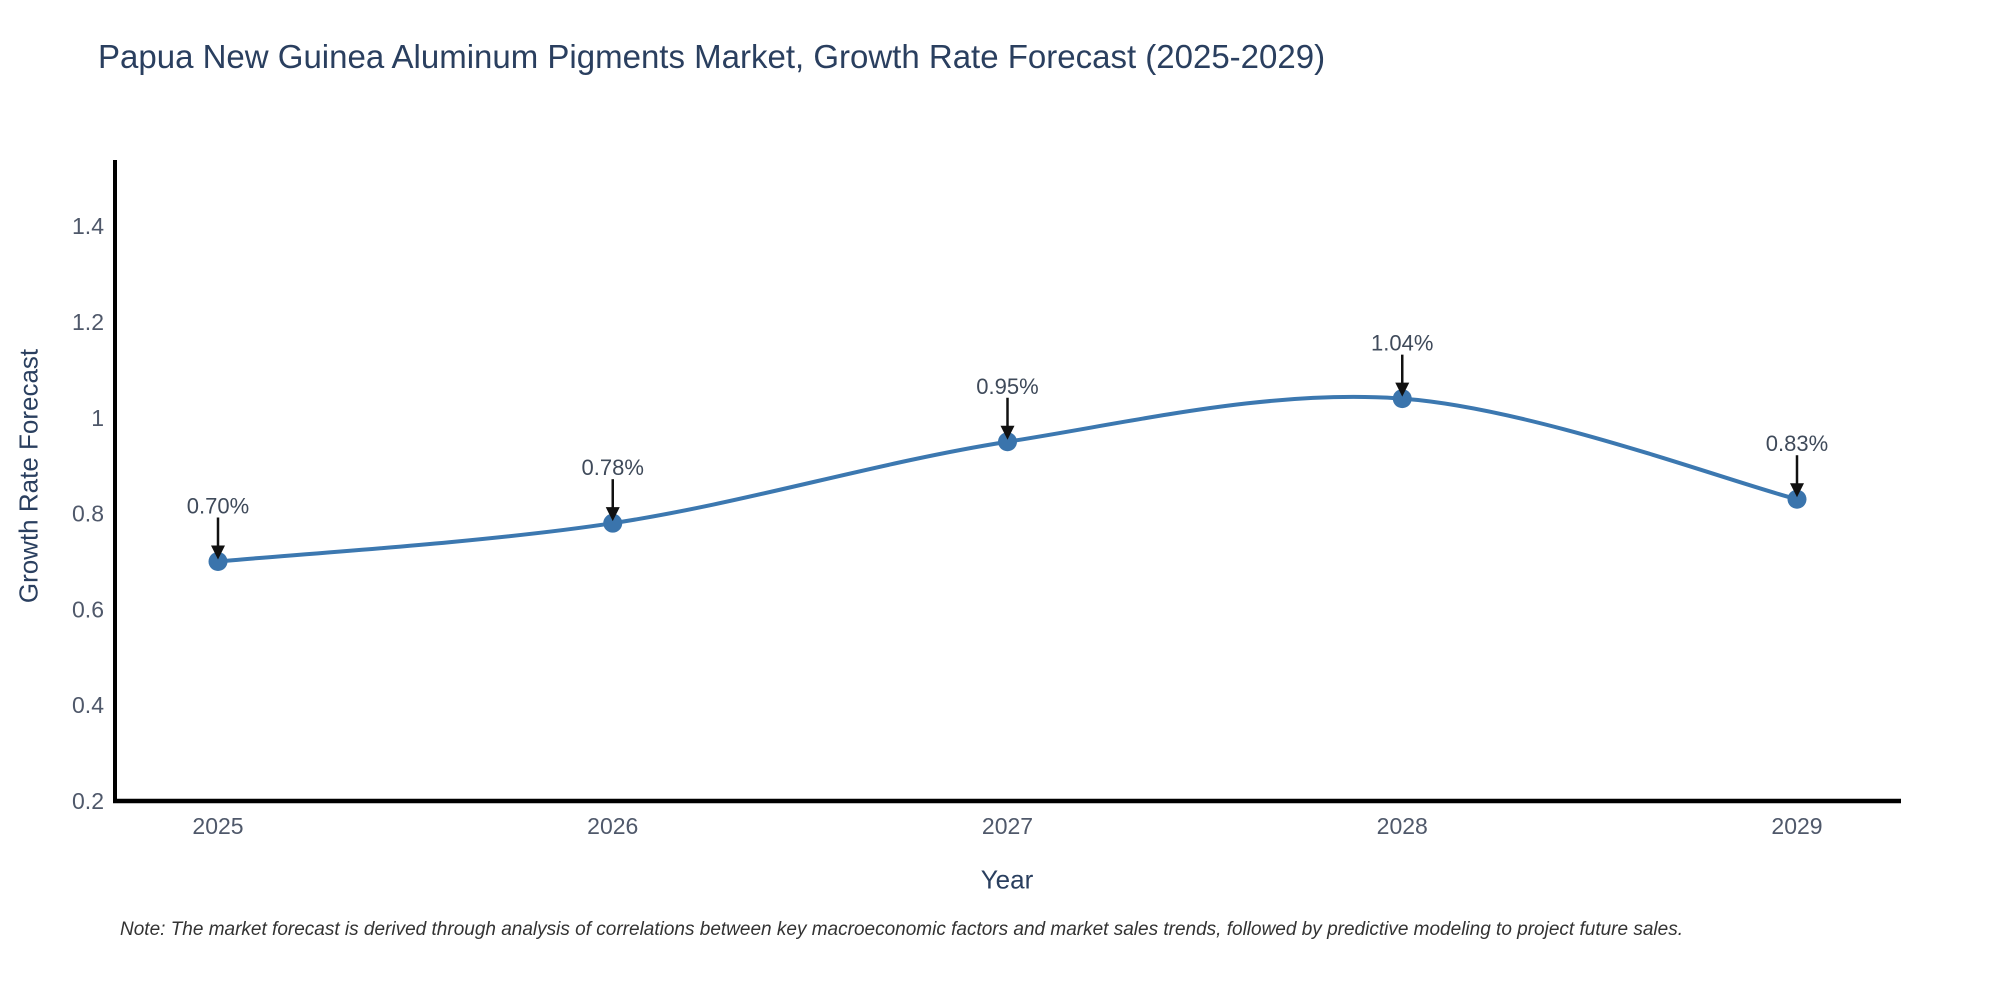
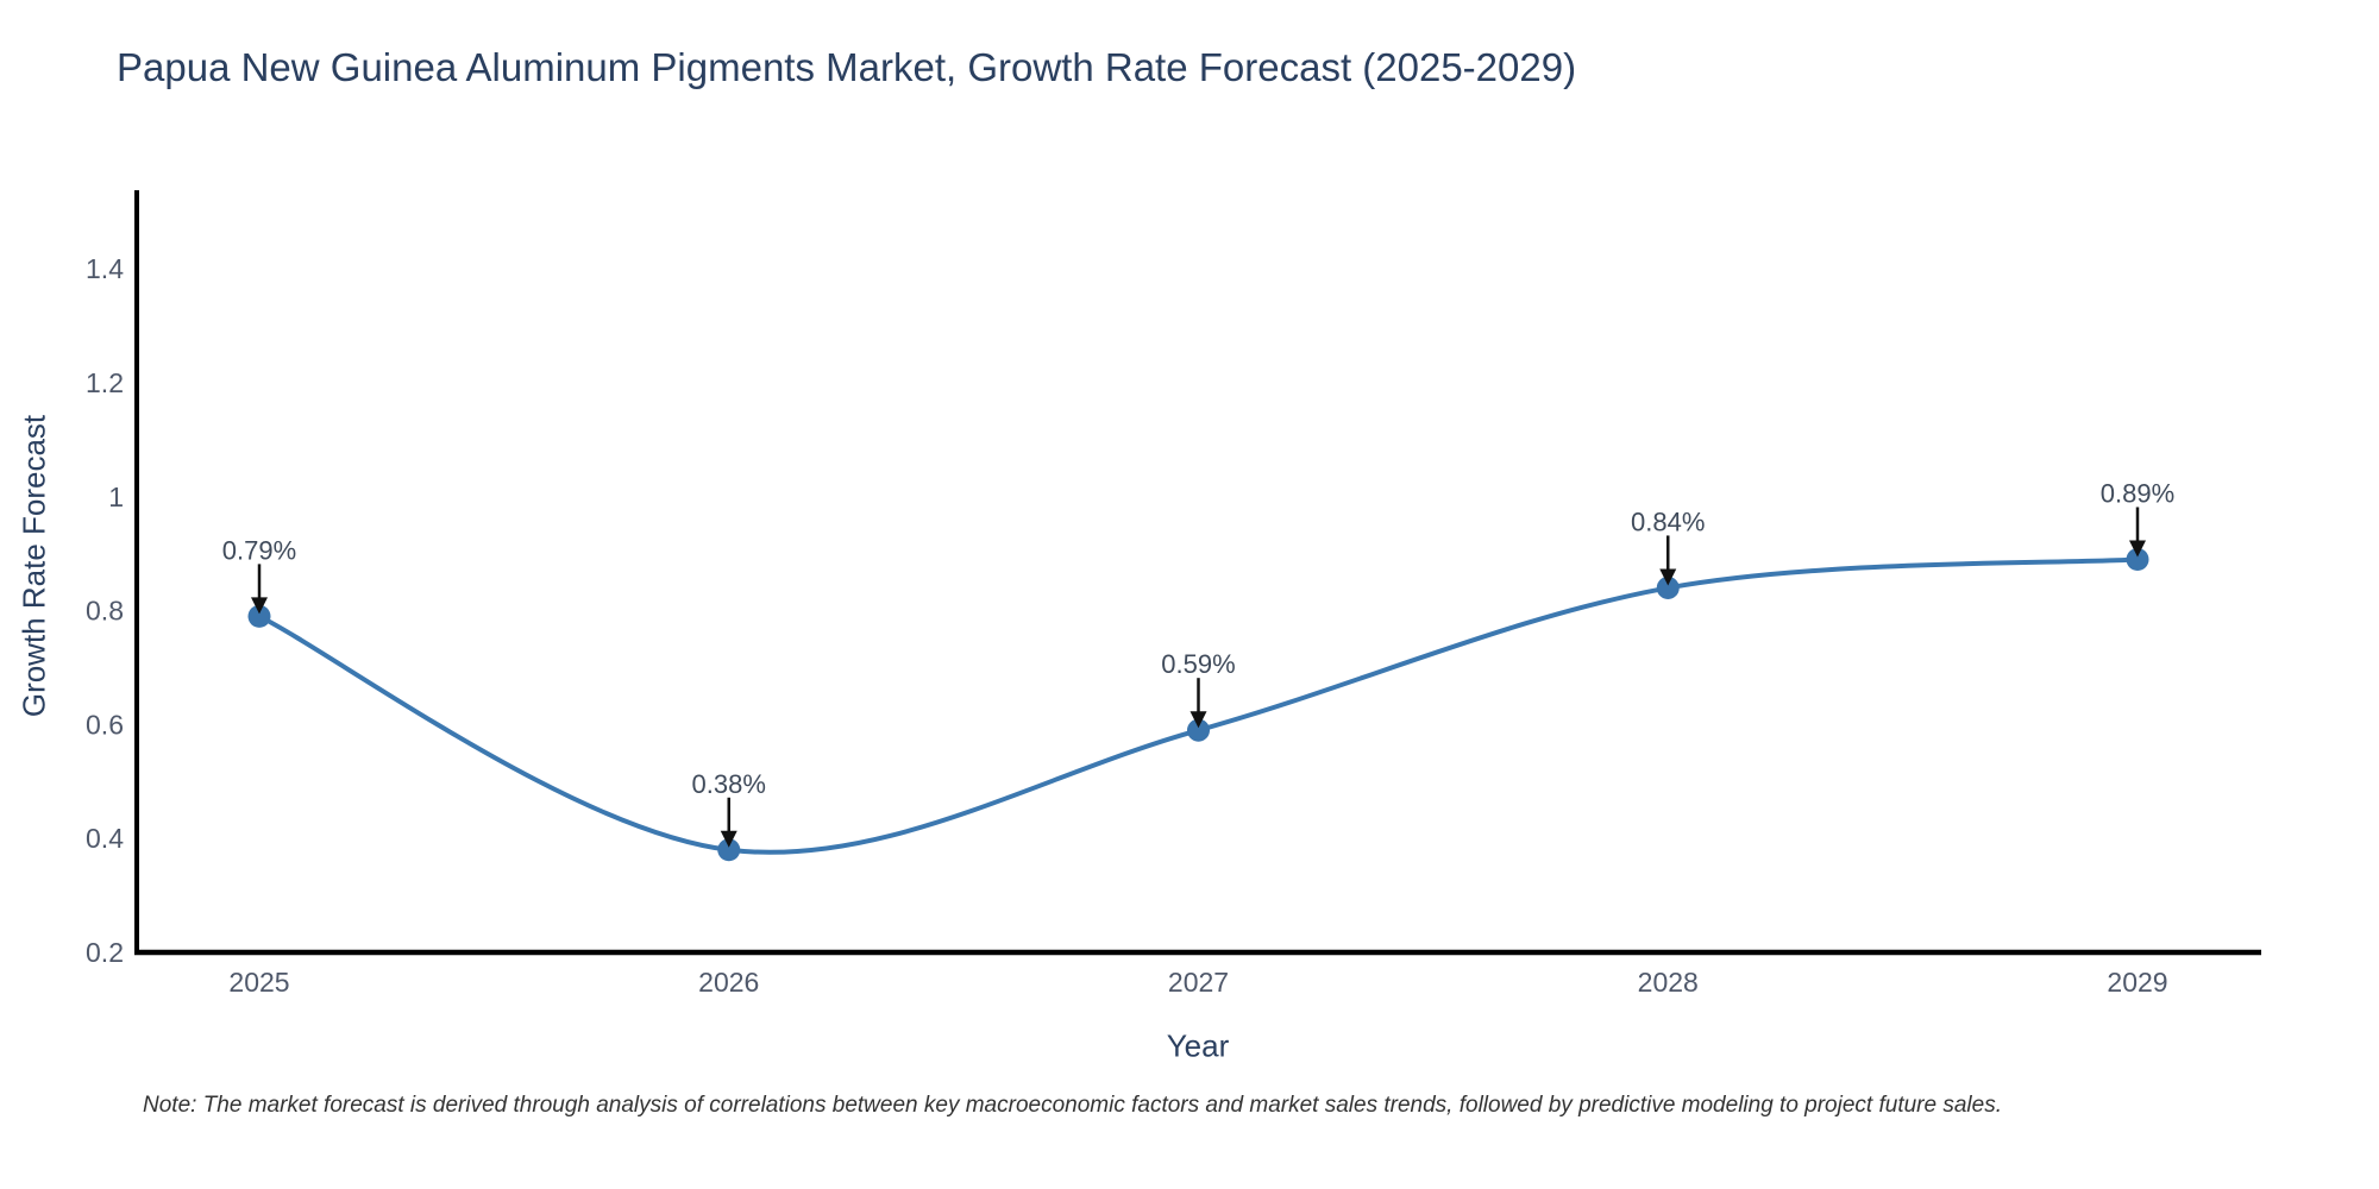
2025: 0.70% -> 0.79%
2026: 0.78% -> 0.38%
2027: 0.95% -> 0.59%
2028: 1.04% -> 0.84%
2029: 0.83% -> 0.89%
